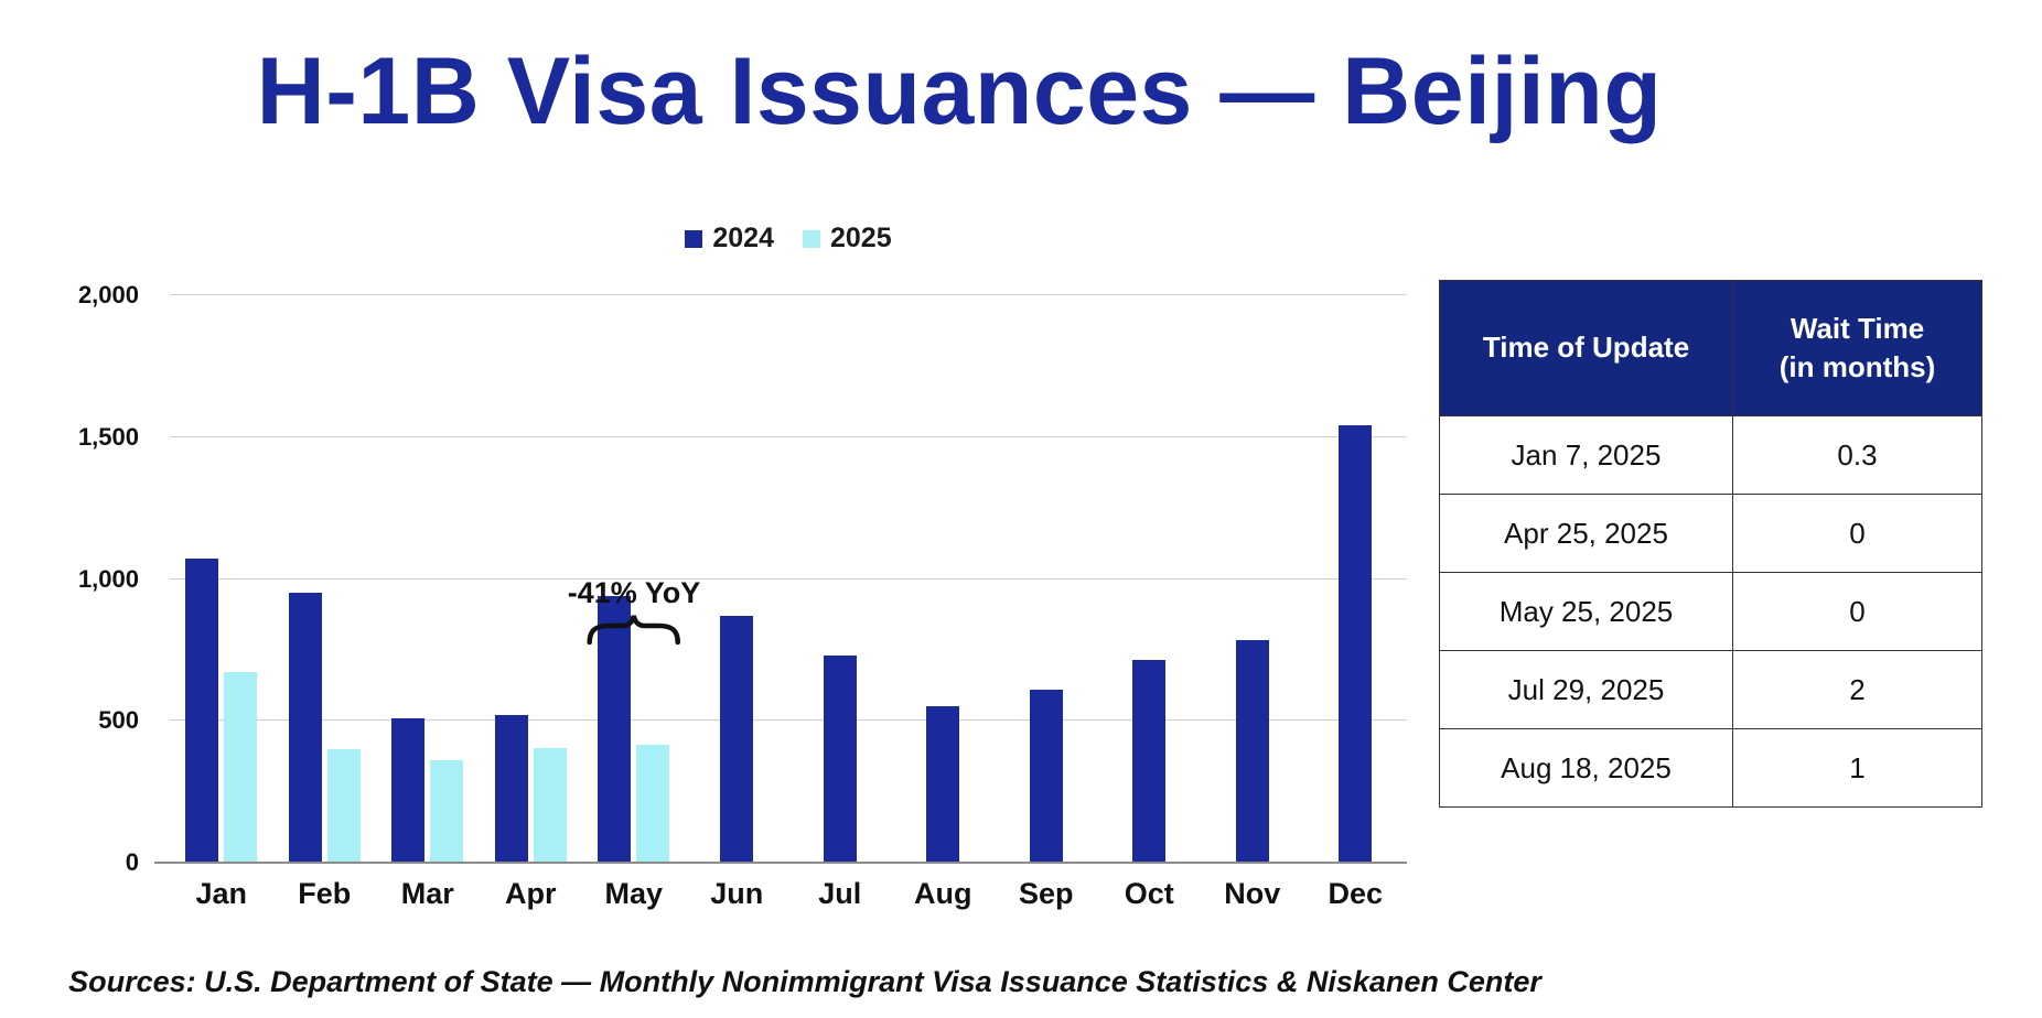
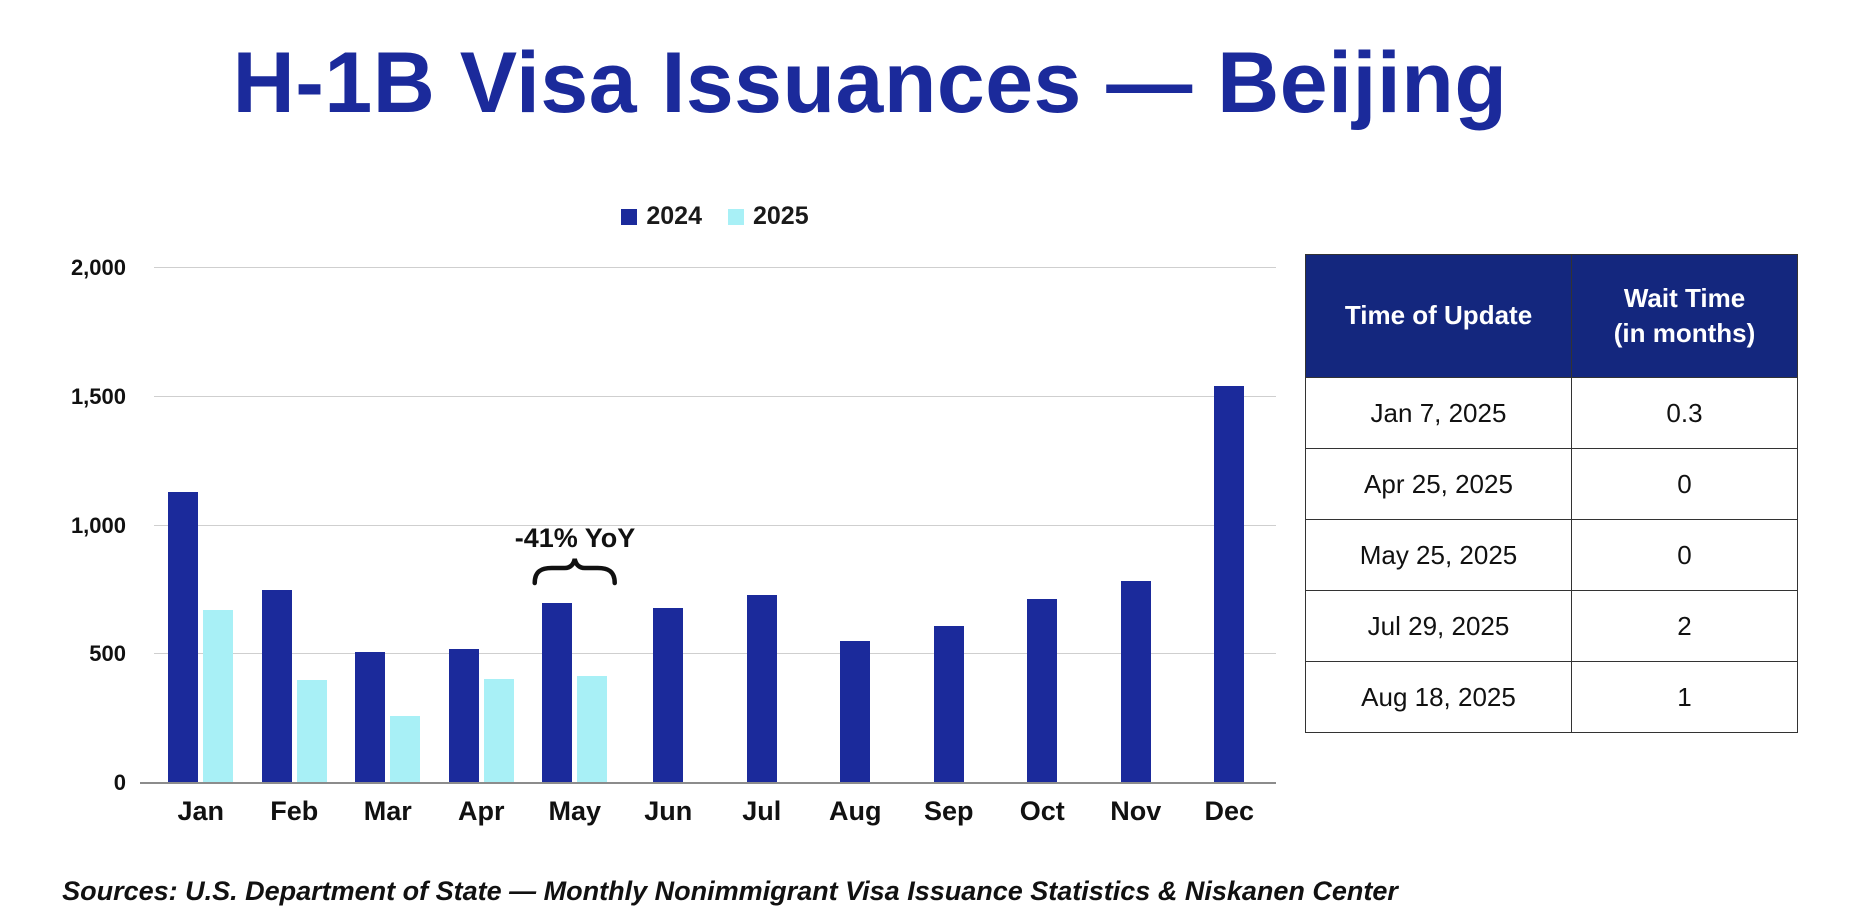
2024/Jan: 1070 -> 1130
2024/Feb: 950 -> 750
2025/Mar: 360 -> 260
2024/May: 940 -> 700
2024/Jun: 870 -> 680
